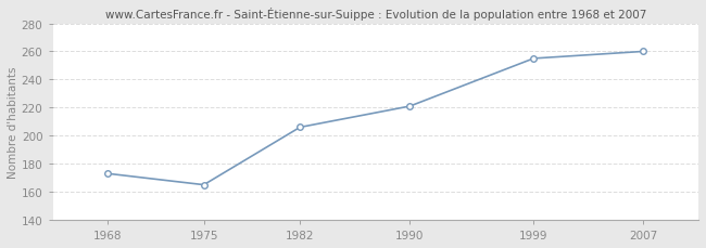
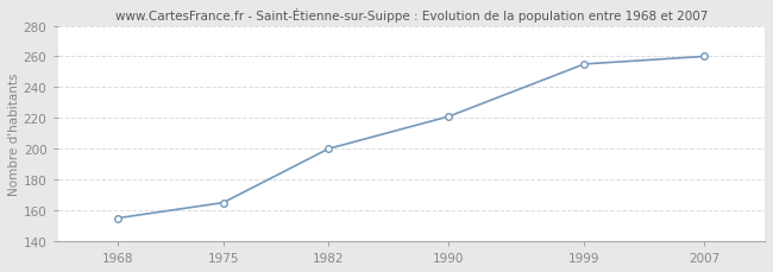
1968: 173 -> 155
1982: 206 -> 200
